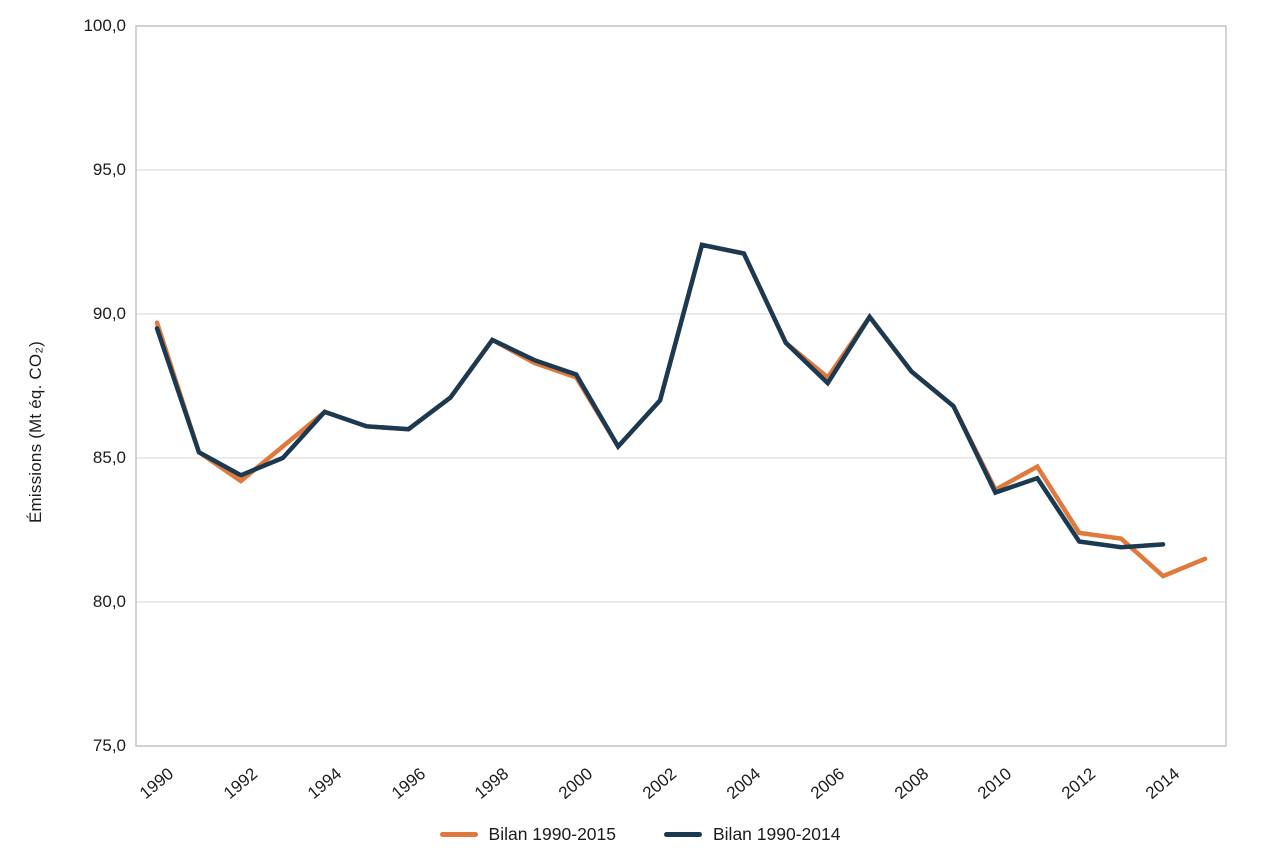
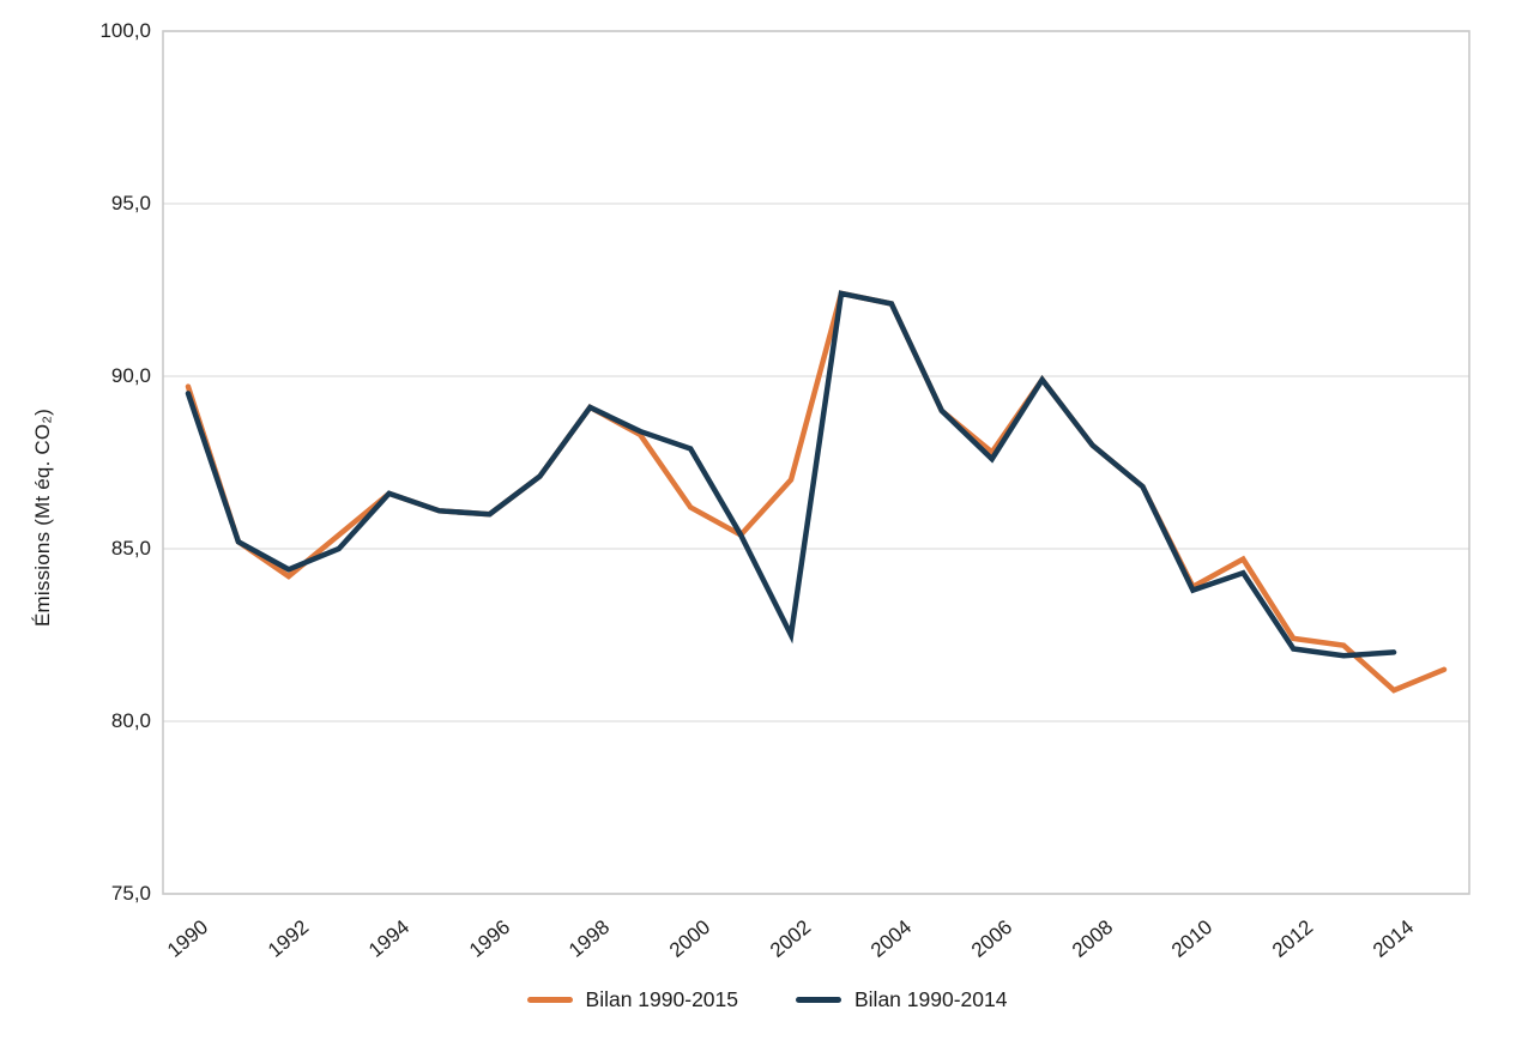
Bilan 1990-2015/2000: 87,8 -> 86,2
Bilan 1990-2014/2002: 87,0 -> 82,5
